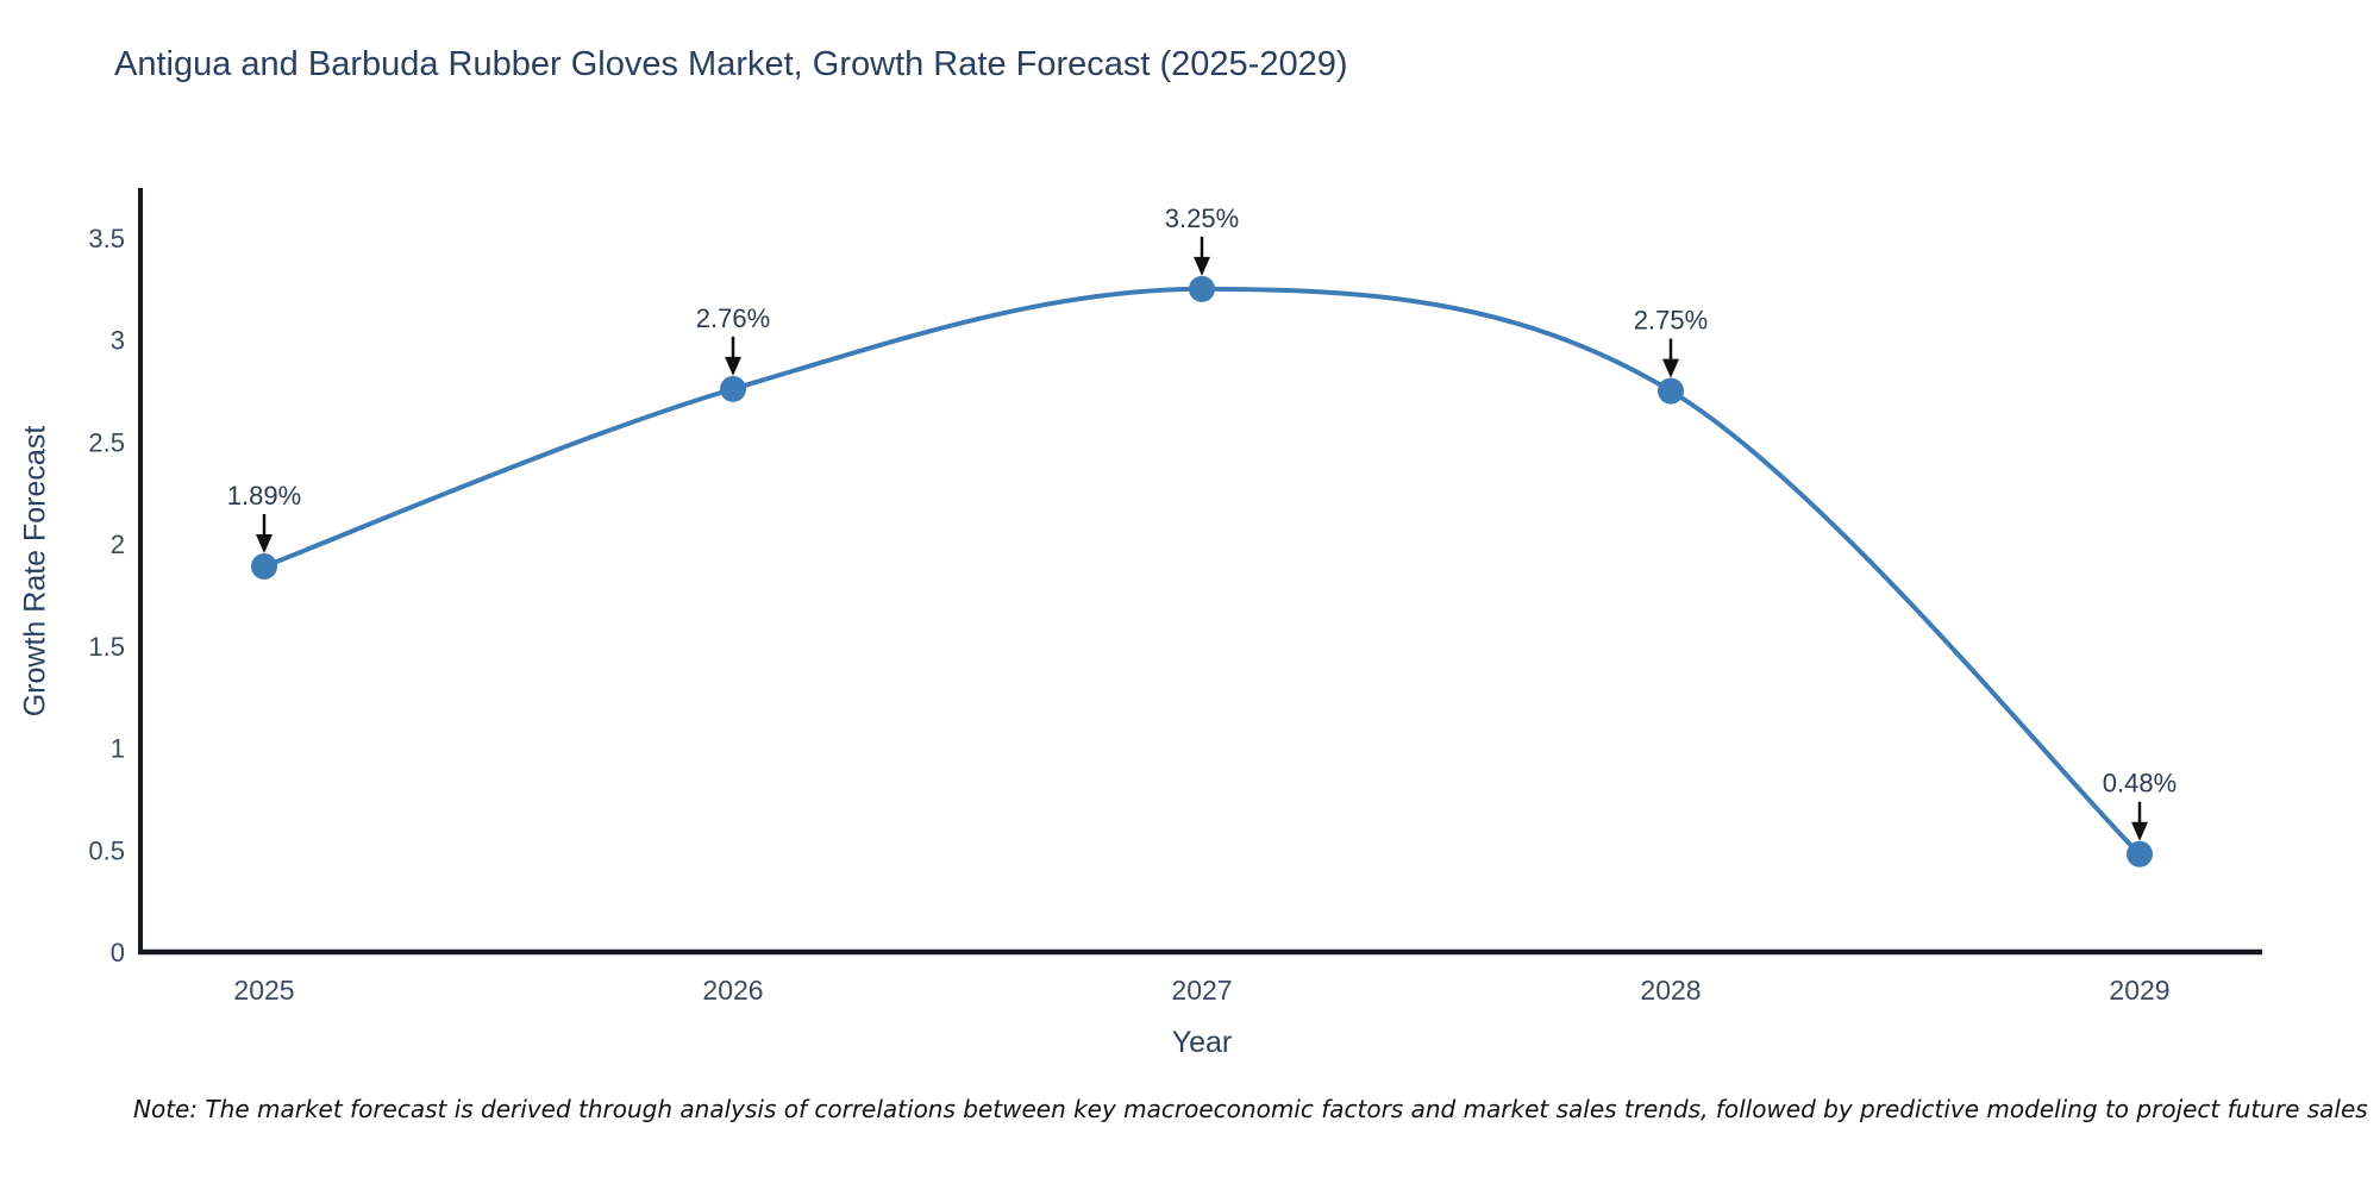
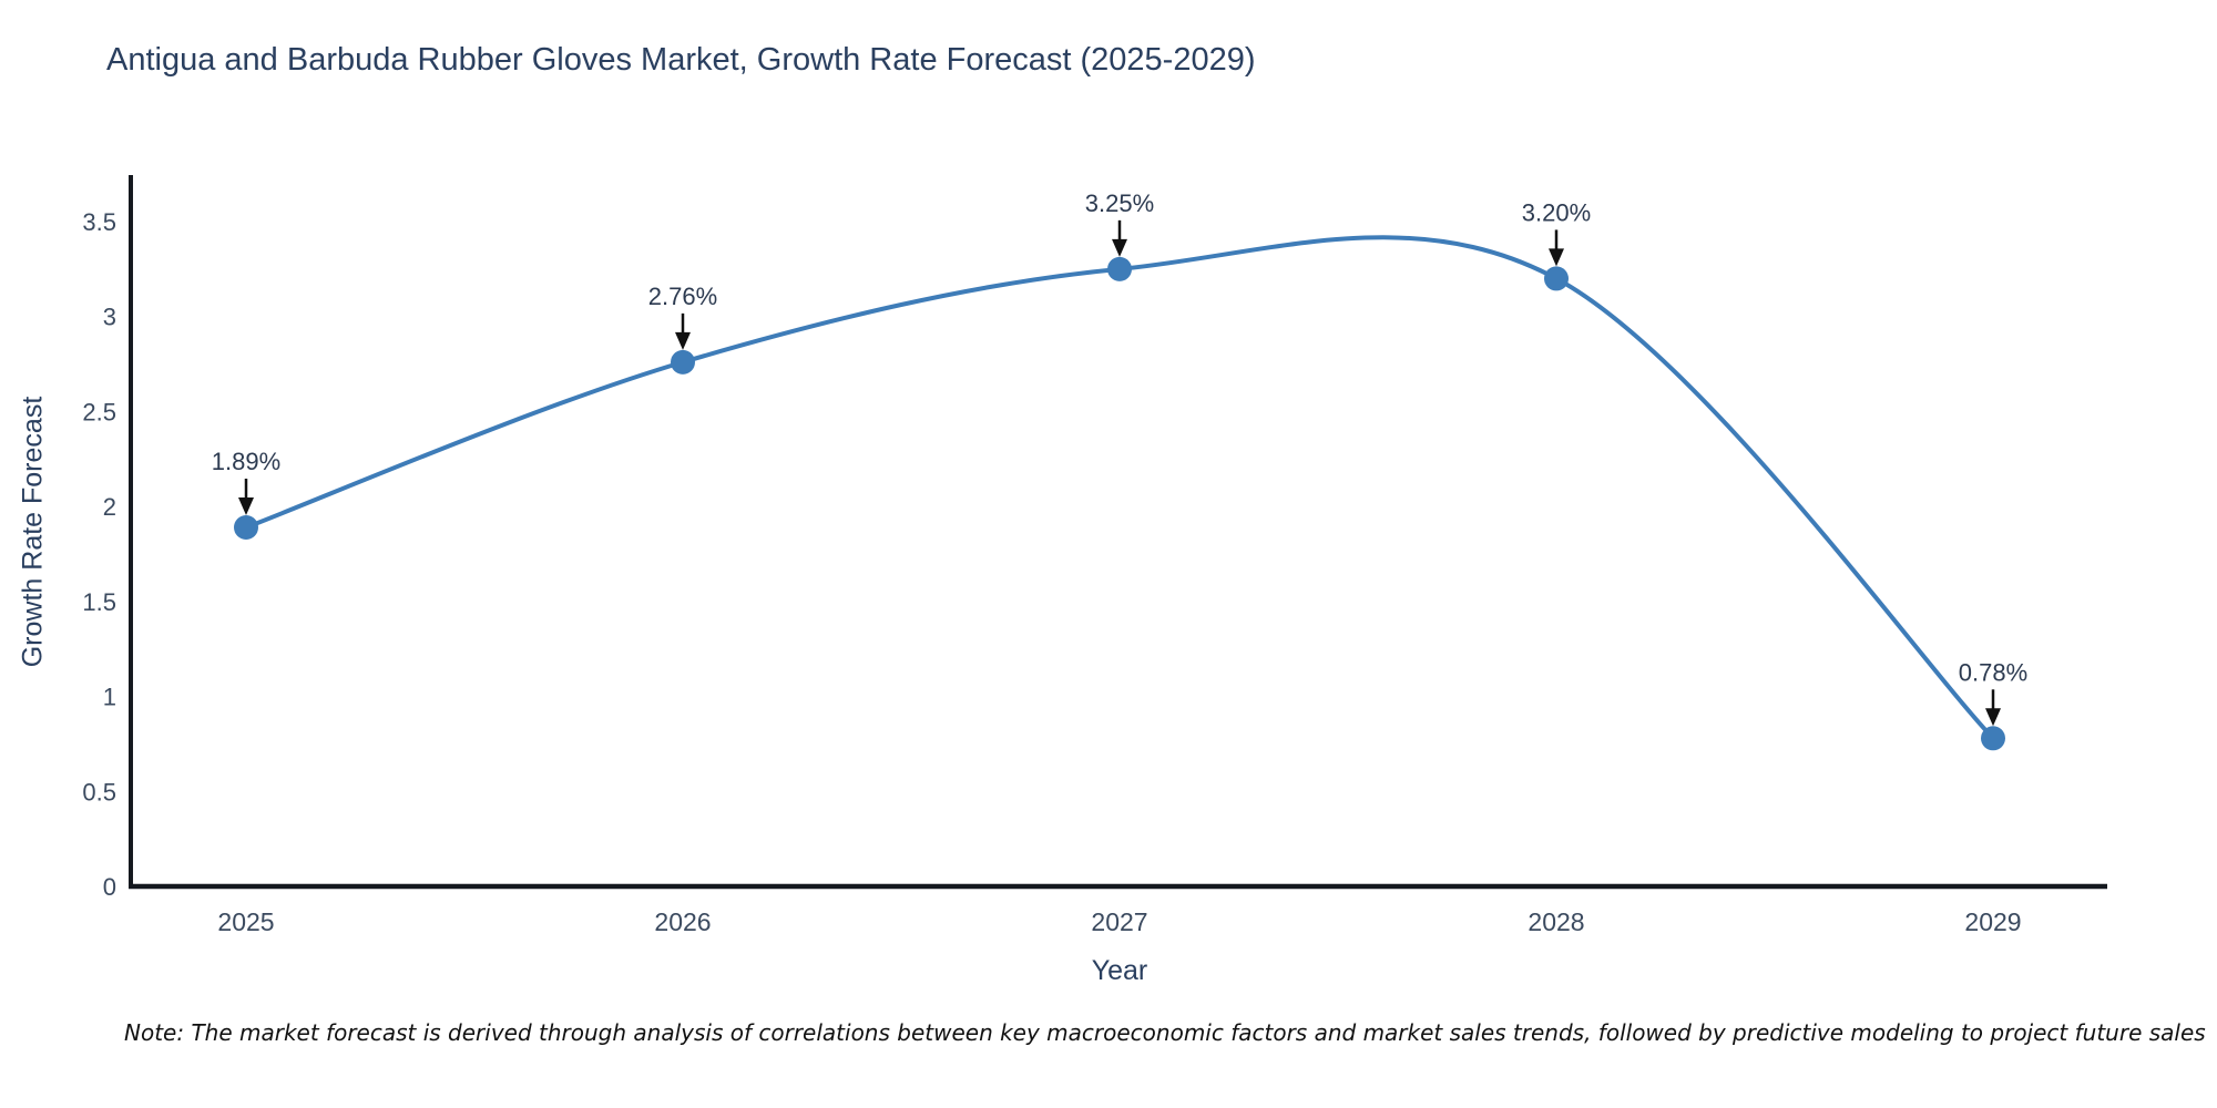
2028: 2.75% -> 3.20%
2029: 0.48% -> 0.78%
